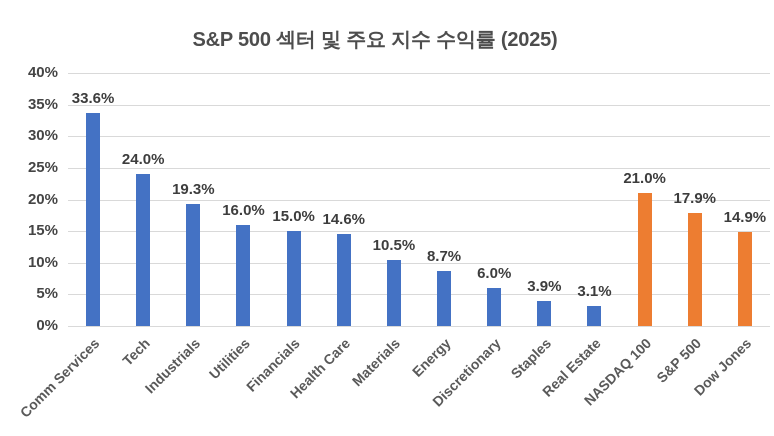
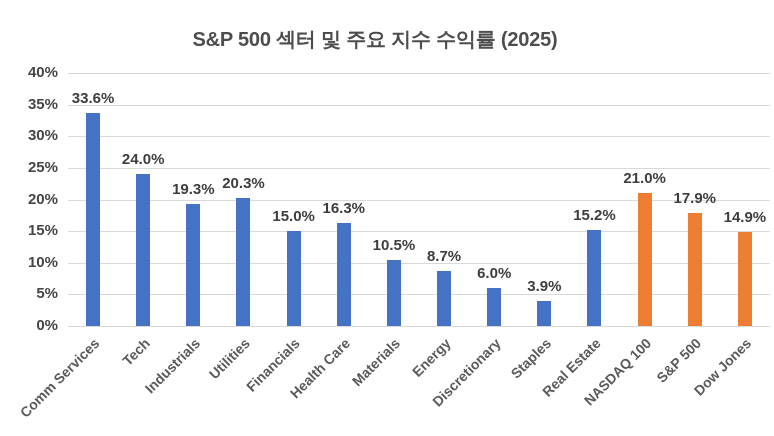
Utilities: 16.0% -> 20.3%
Health Care: 14.6% -> 16.3%
Real Estate: 3.1% -> 15.2%
